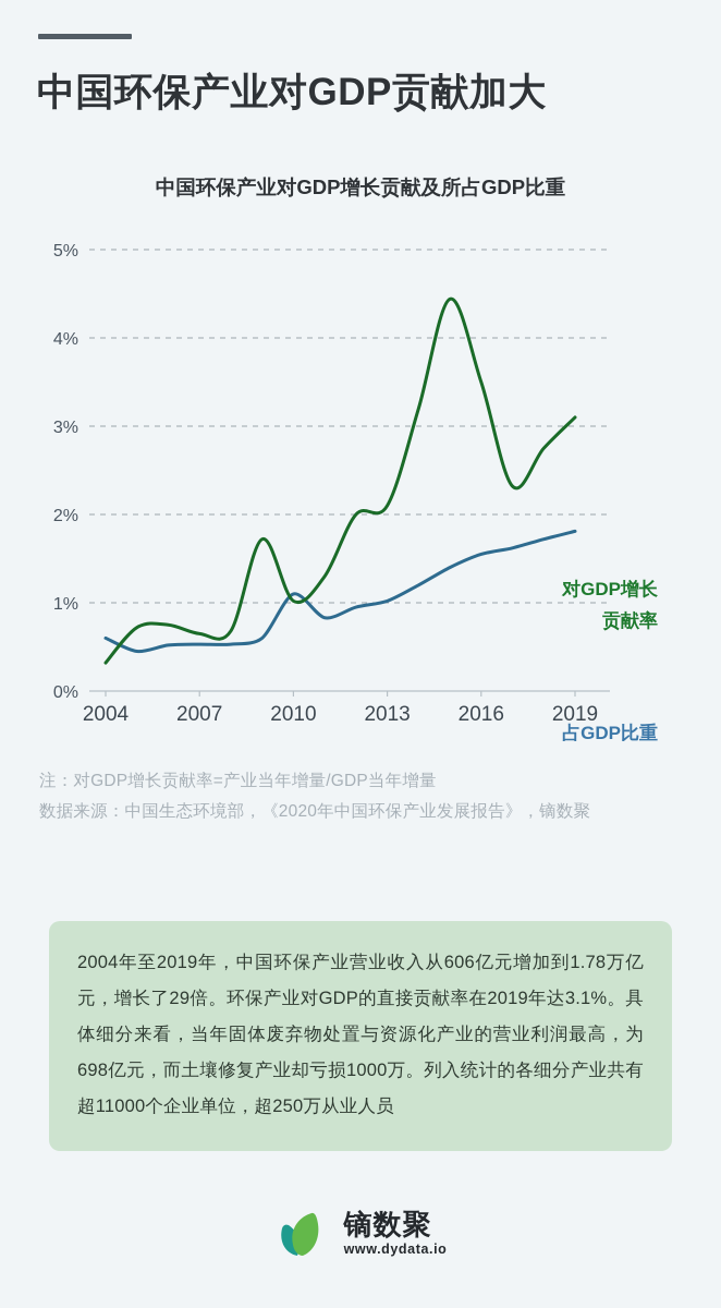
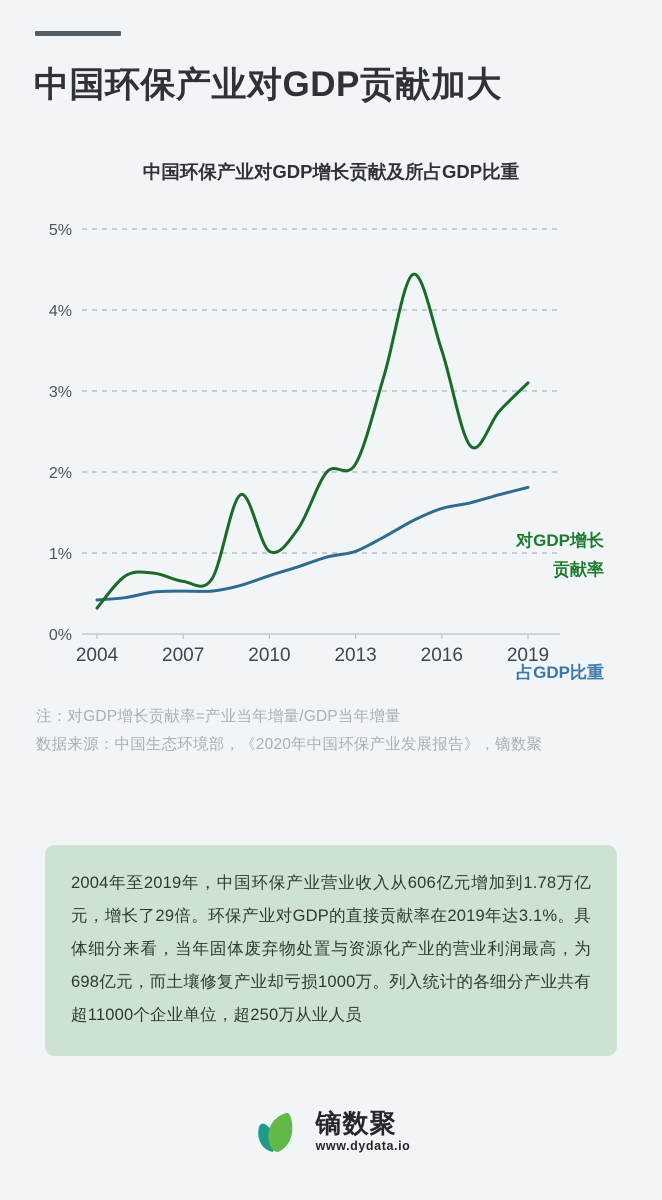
占GDP比重/2004: 0.6% -> 0.4%
占GDP比重/2010: 1.1% -> 0.7%
